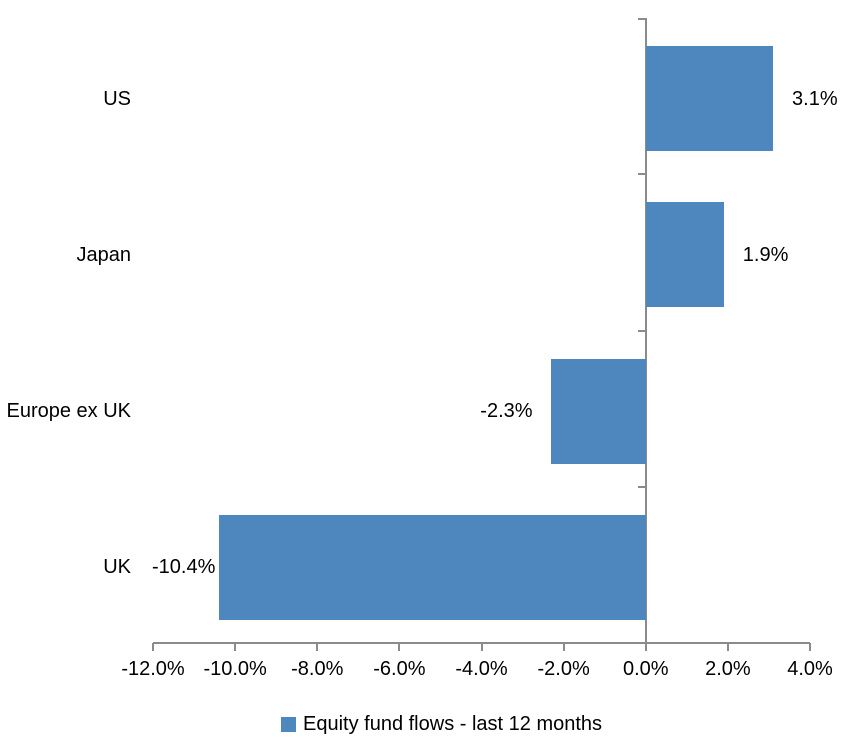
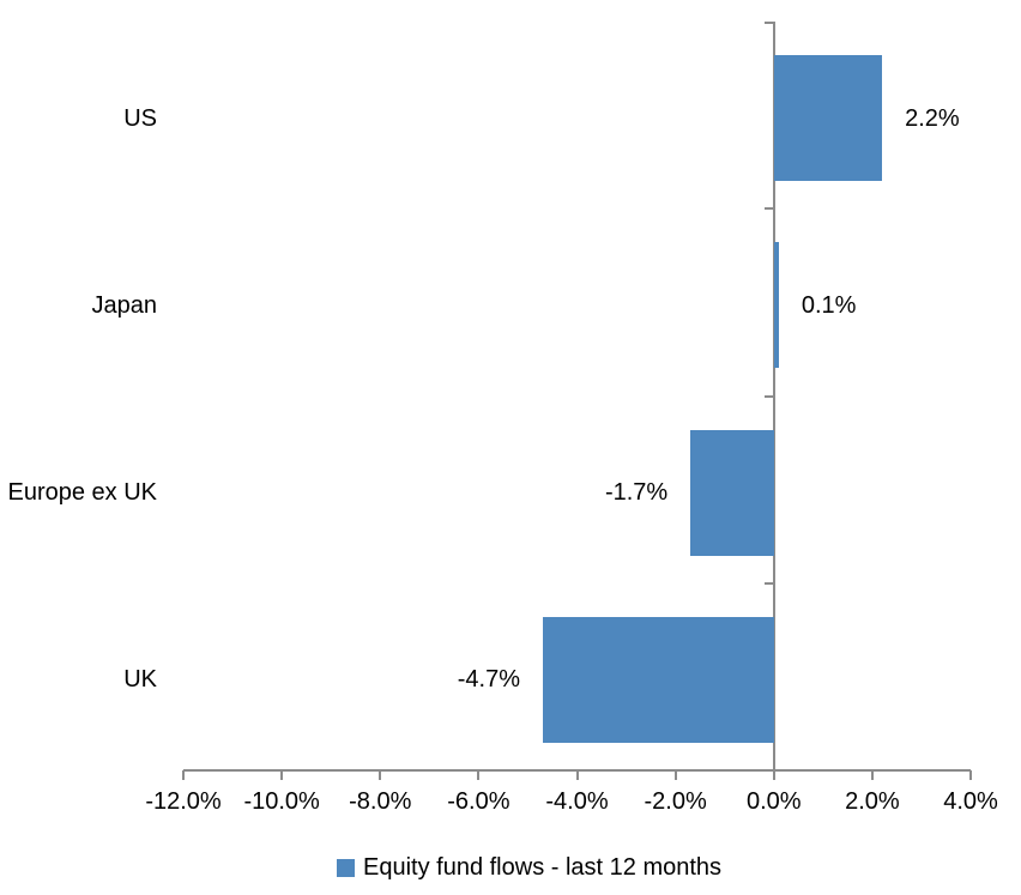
US: 3.1% -> 2.2%
Japan: 1.9% -> 0.1%
Europe ex UK: -2.3% -> -1.7%
UK: -10.4% -> -4.7%
